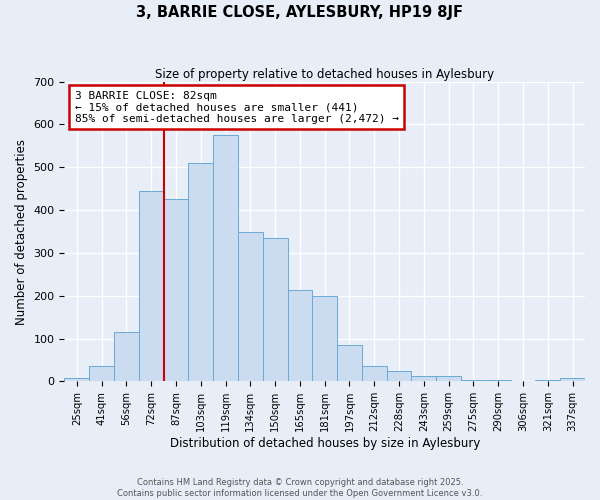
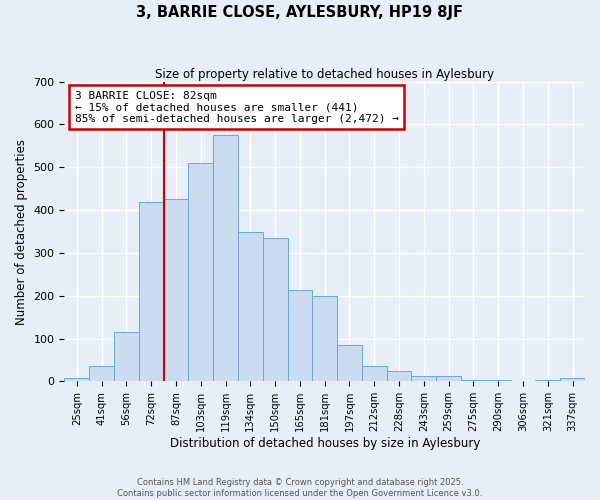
72sqm: 445 -> 420
